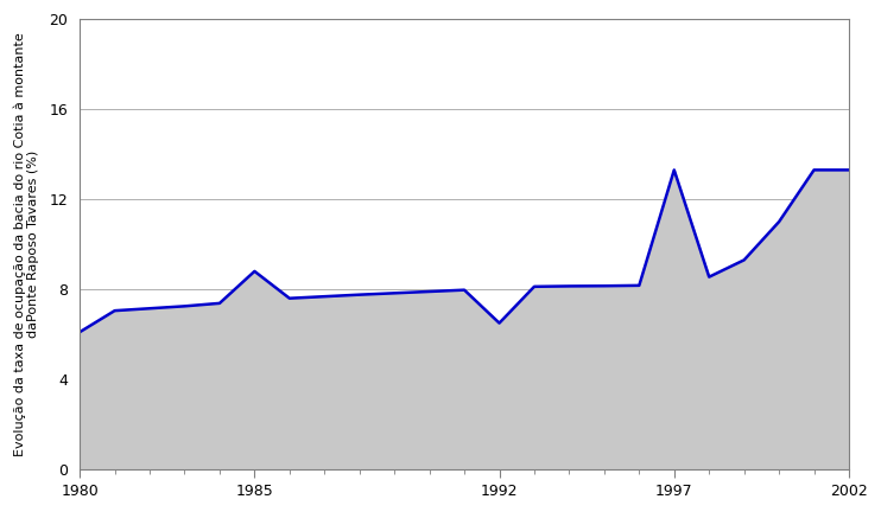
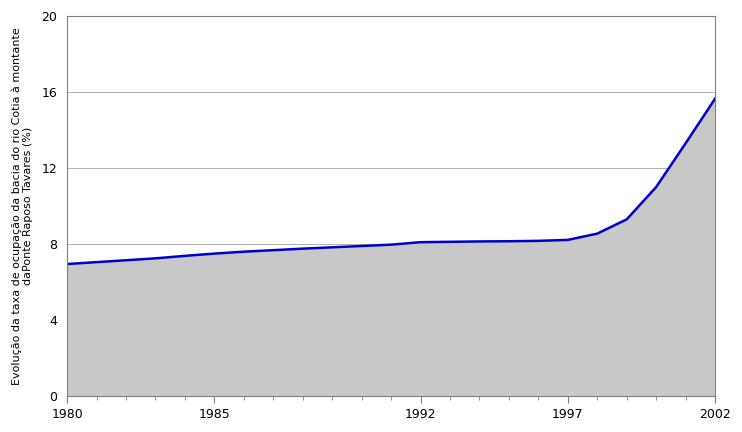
1980: 6.1 -> 7.0
1985: 8.8 -> 7.5
1992: 6.5 -> 8.1
1997: 13.3 -> 8.2
2002: 13.3 -> 15.7
